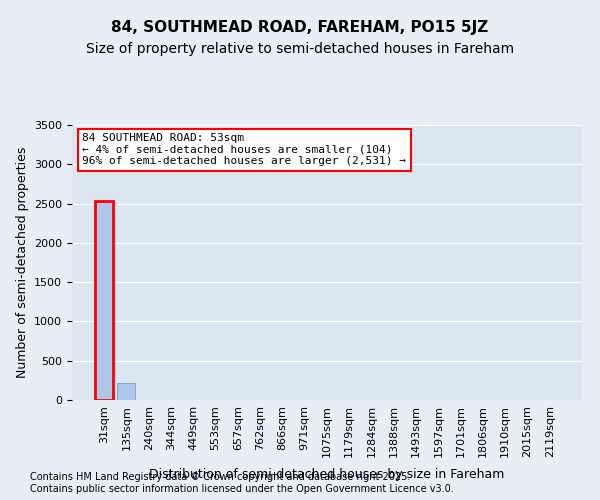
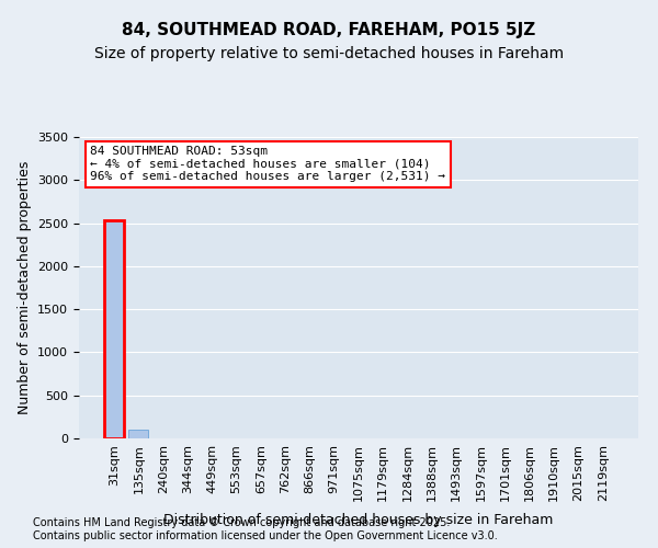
135sqm: 220 -> 100
